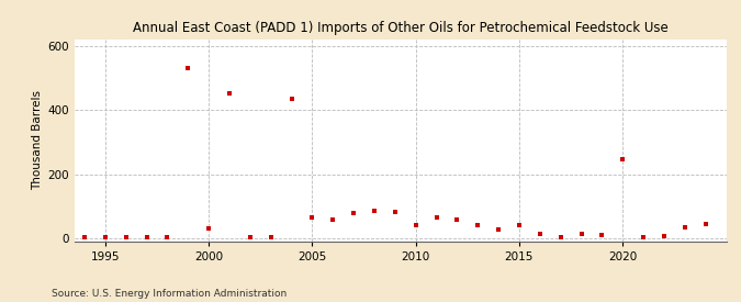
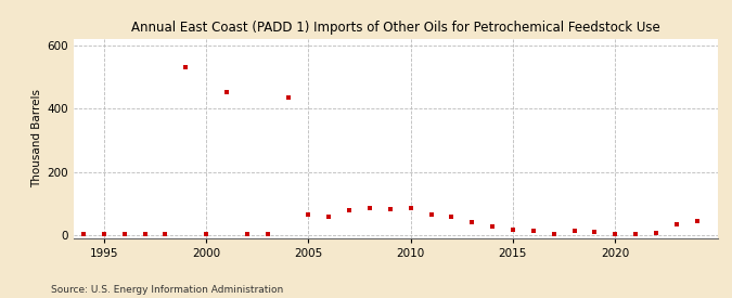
2000: 30 -> 4
2010: 40 -> 85
2015: 40 -> 18
2020: 245 -> 4
